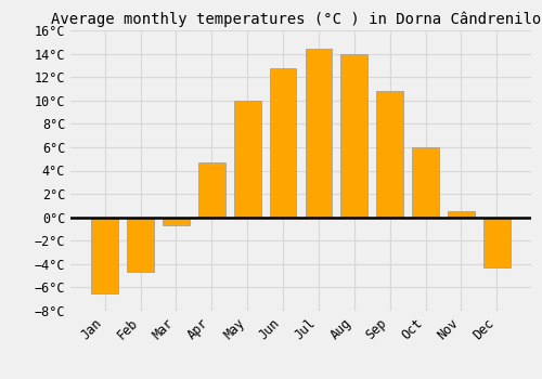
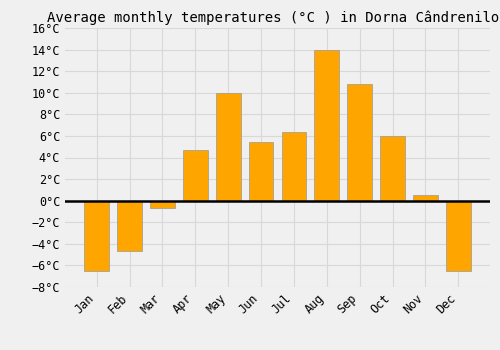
Jun: 12.8°C -> 5.4°C
Jul: 14.4°C -> 6.4°C
Dec: -4.3°C -> -6.5°C
